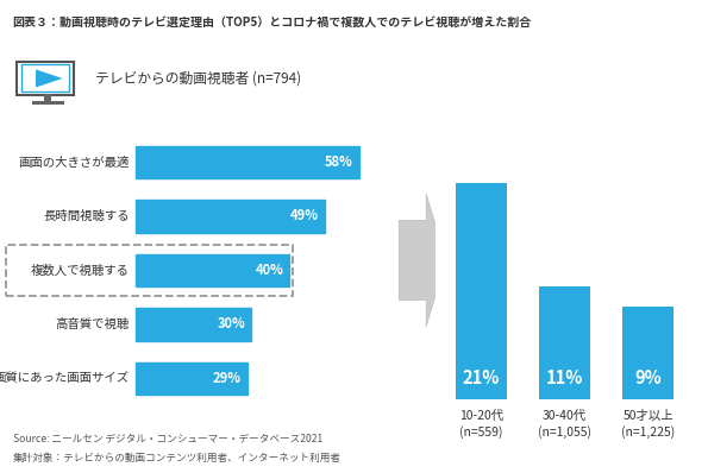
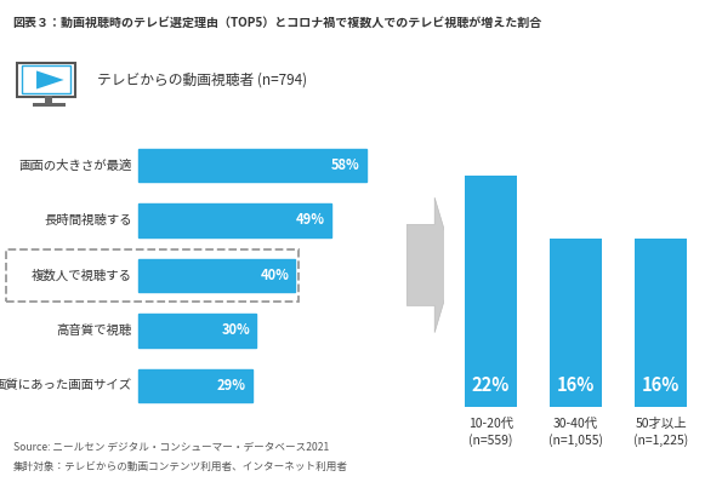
10-20代 (n=559): 21% -> 22%
30-40代 (n=1,055): 11% -> 16%
50才以上 (n=1,225): 9% -> 16%
